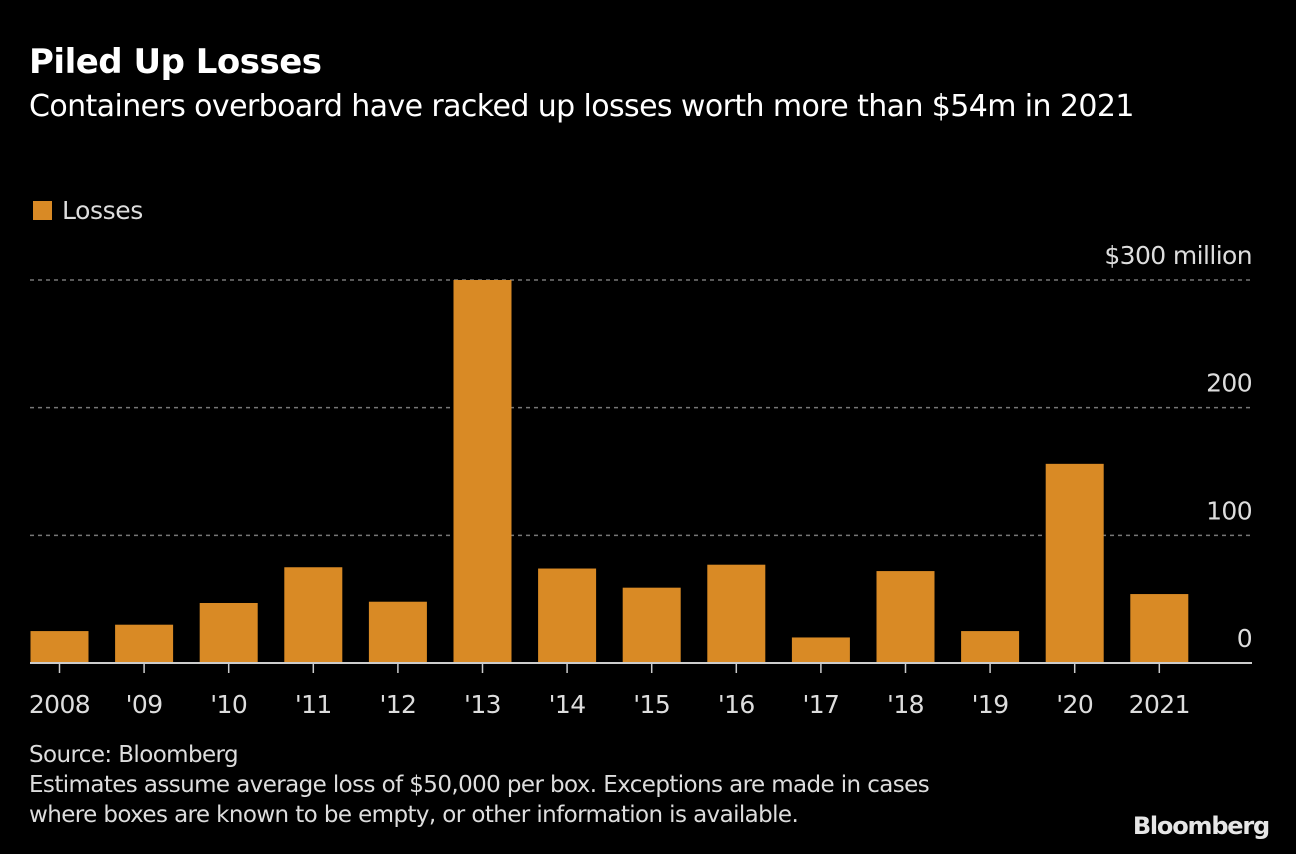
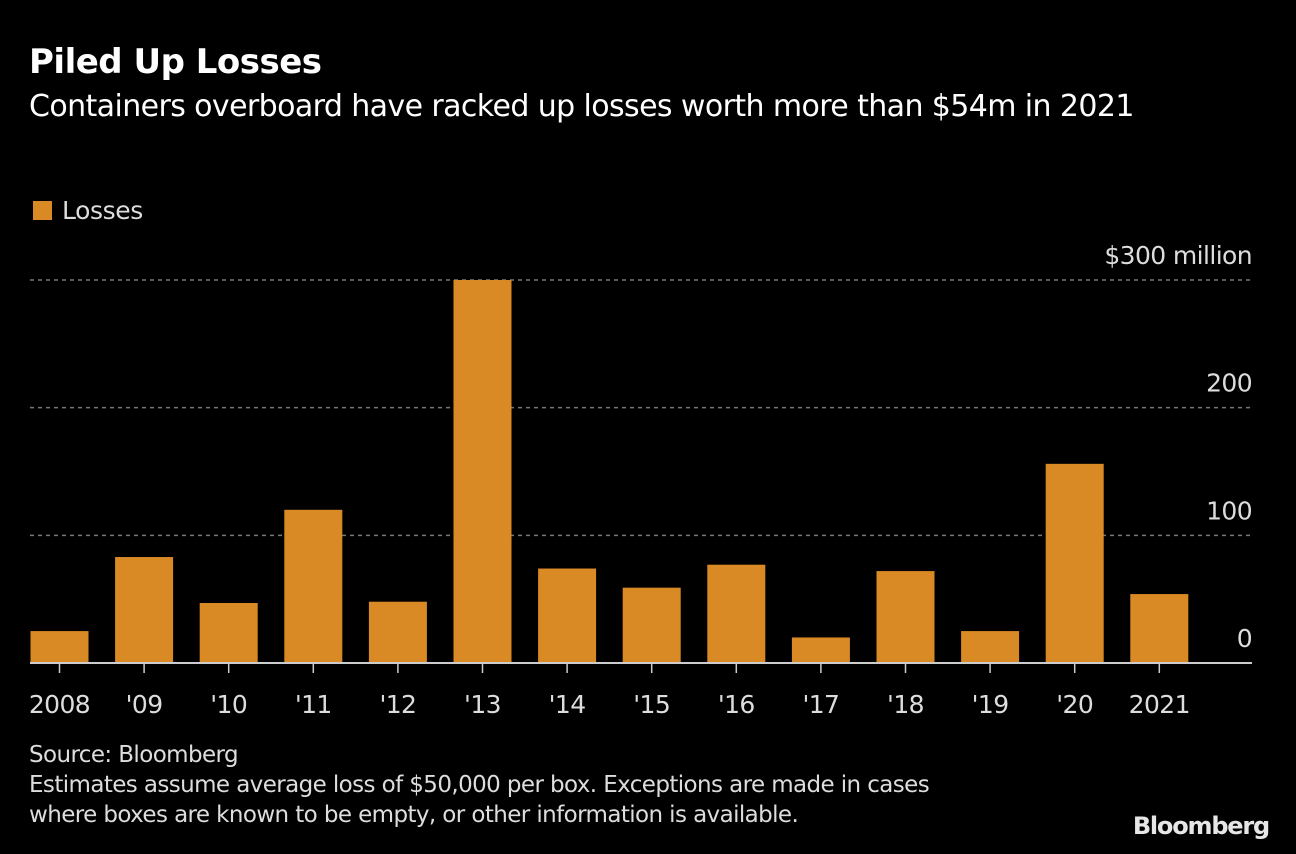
'09: 30 -> 83
'11: 75 -> 120
